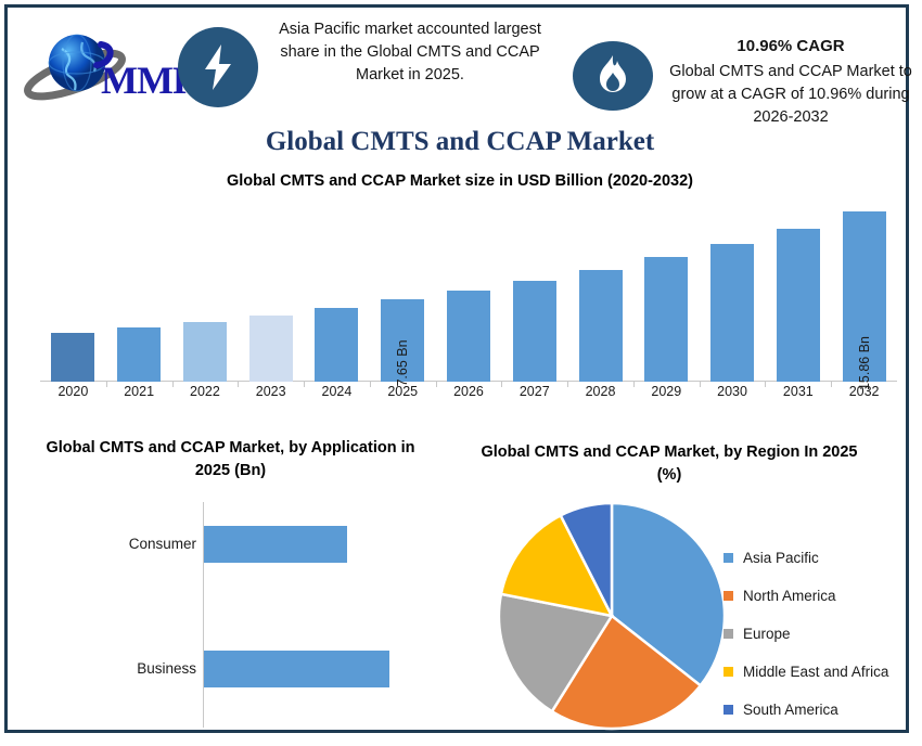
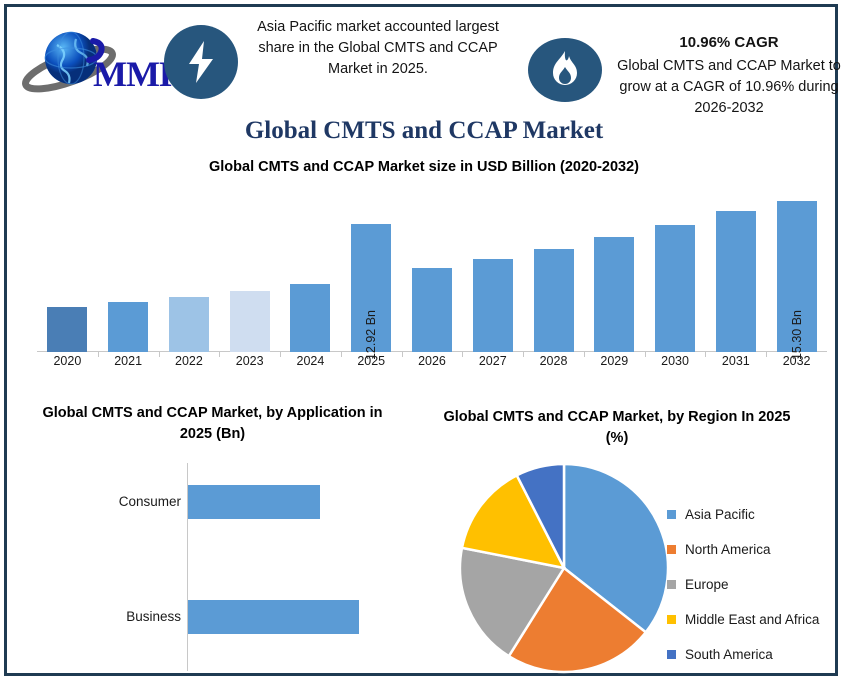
Global CMTS and CCAP Market size in USD Billion (2020-2032)/2025: 7.65 -> 12.92
Global CMTS and CCAP Market size in USD Billion (2020-2032)/2032: 15.86 -> 15.30
